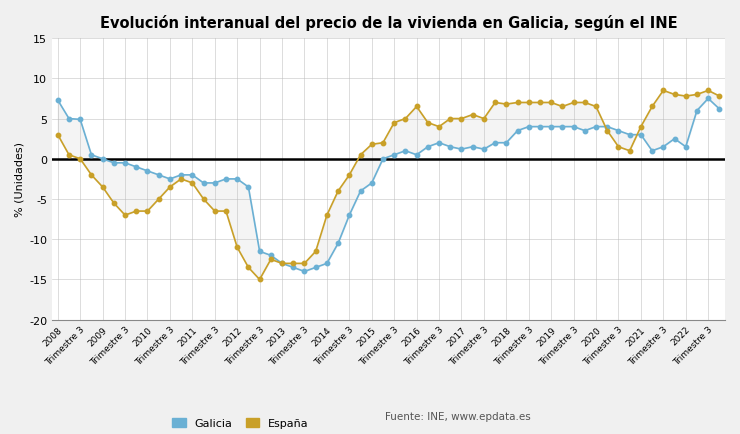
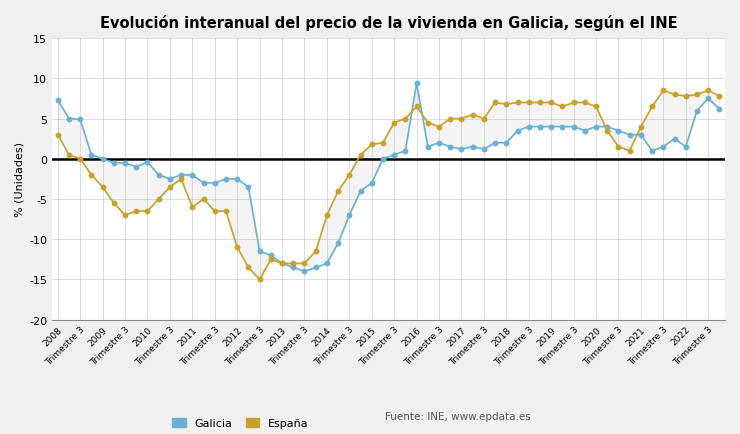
Galicia/2010: -1.5 -> -0.4
España/2011: -3.0 -> -6.0
Galicia/2016: 0.5 -> 9.4
